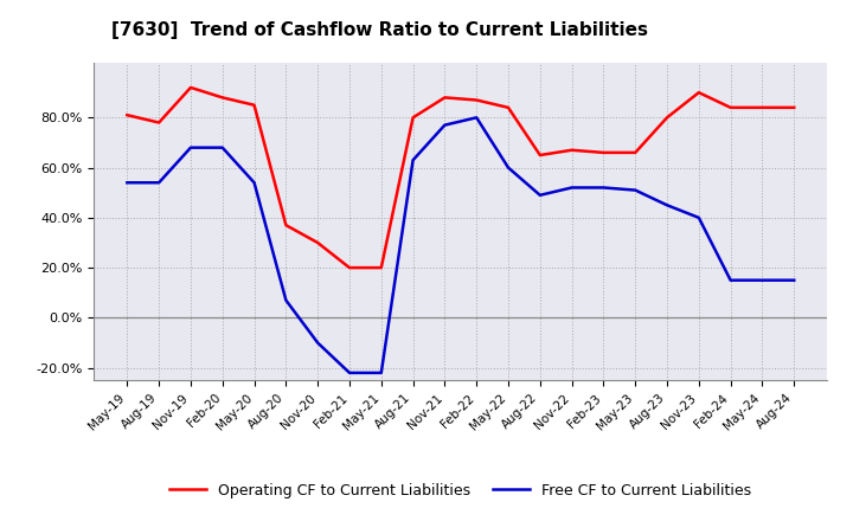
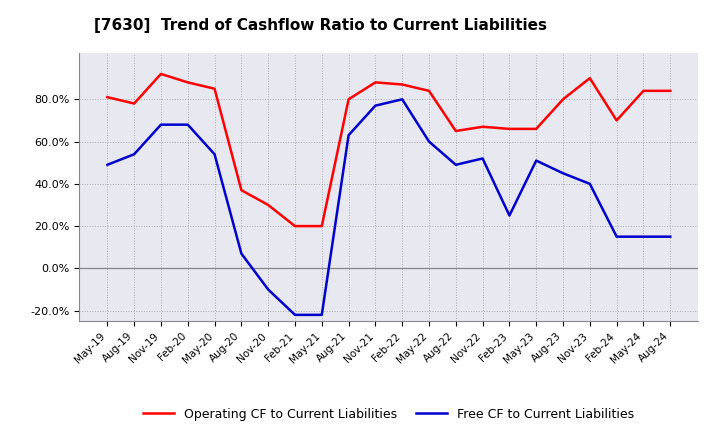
Free CF to Current Liabilities/May-19: 54% -> 49%
Free CF to Current Liabilities/Feb-23: 52% -> 25%
Operating CF to Current Liabilities/Feb-24: 84% -> 70%
